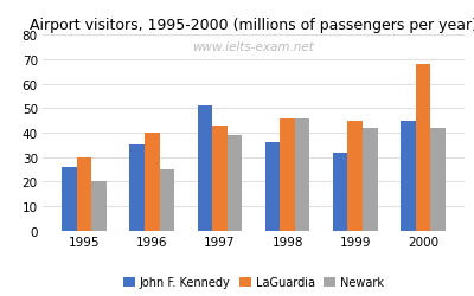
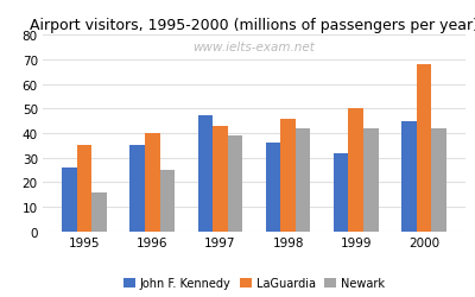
LaGuardia/1995: 30 -> 35
Newark/1995: 20 -> 16
John F. Kennedy/1997: 51 -> 47
Newark/1998: 46 -> 42
LaGuardia/1999: 45 -> 50
